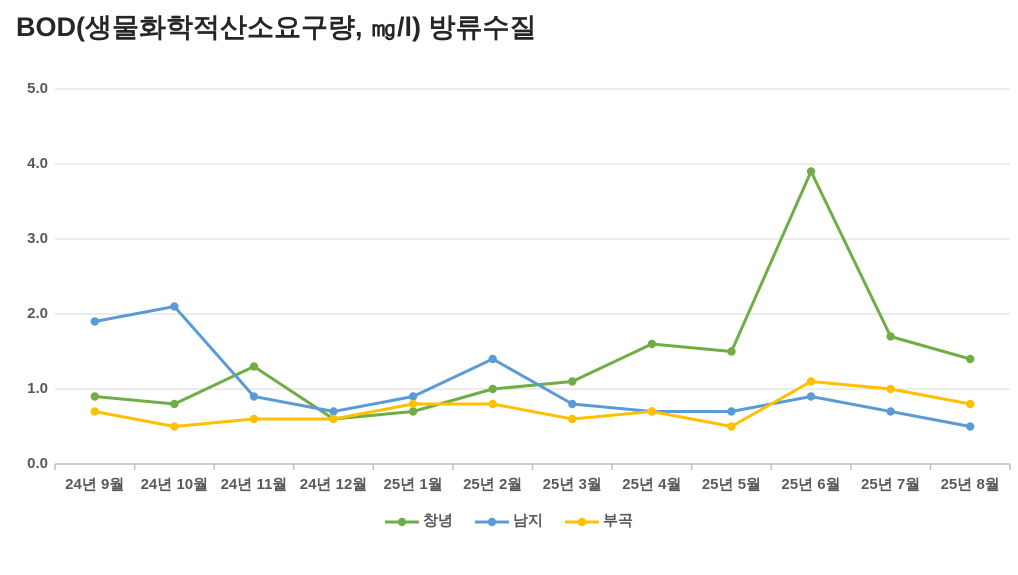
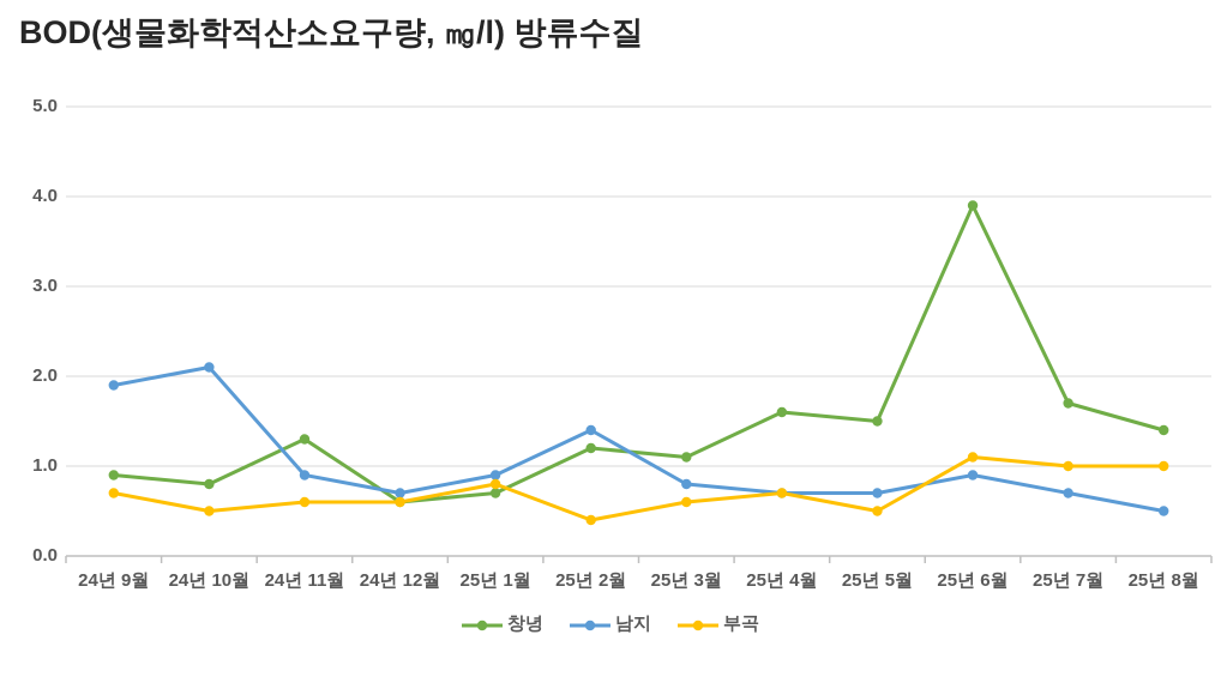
창녕/25년 2월: 1.0 -> 1.2
부곡/25년 2월: 0.8 -> 0.4
부곡/25년 8월: 0.8 -> 1.0
